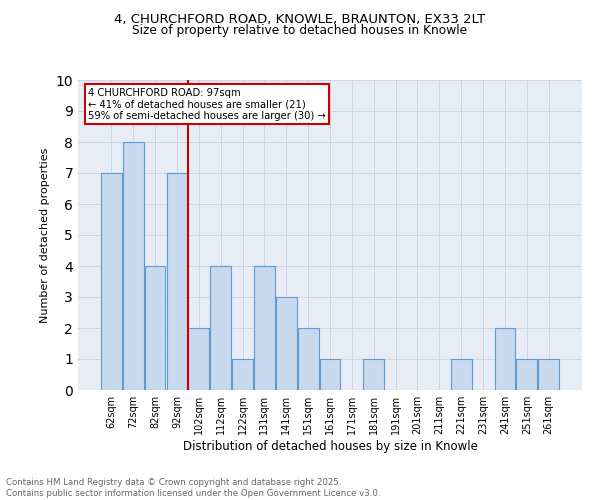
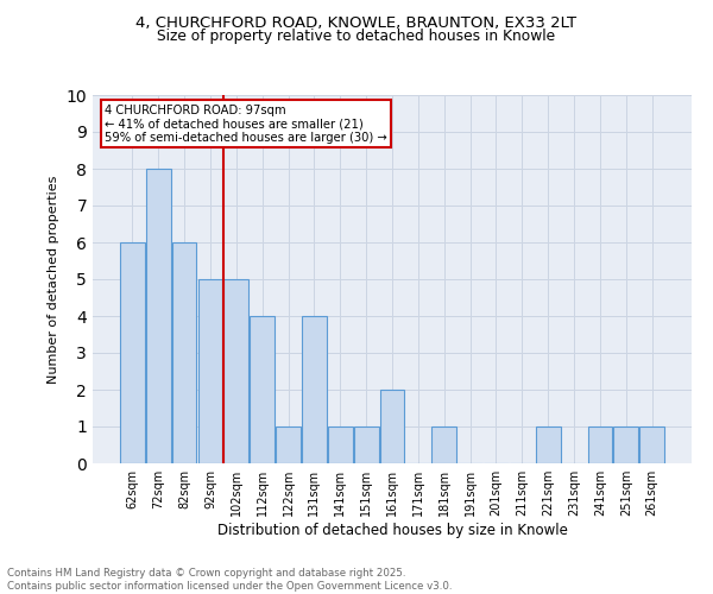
62sqm: 7 -> 6
82sqm: 4 -> 6
92sqm: 7 -> 5
102sqm: 2 -> 5
141sqm: 3 -> 1
151sqm: 2 -> 1
161sqm: 1 -> 2
241sqm: 2 -> 1
